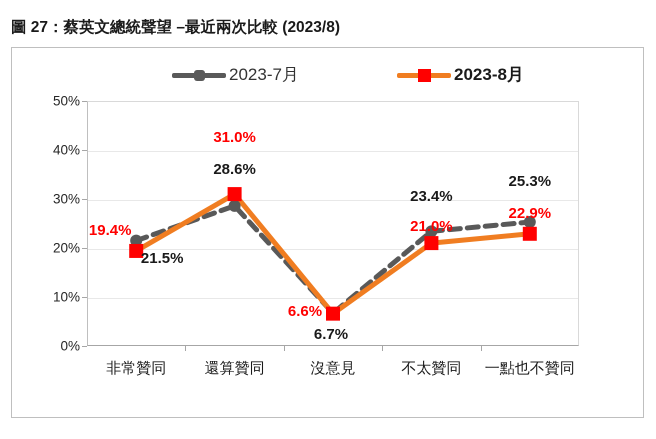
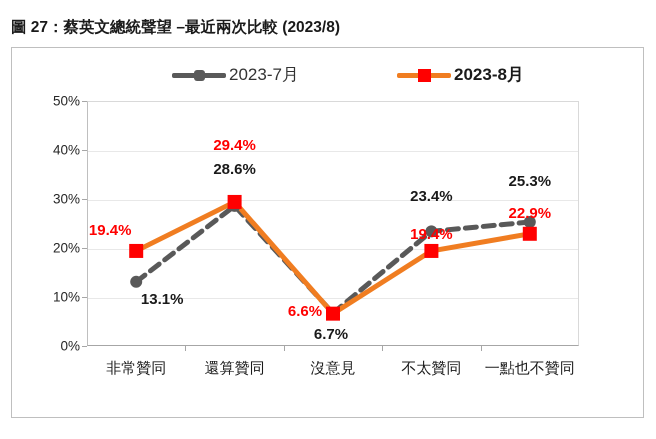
2023-7月/非常贊同: 21.5% -> 13.1%
2023-8月/還算贊同: 31.0% -> 29.4%
2023-8月/不太贊同: 21.0% -> 19.4%
